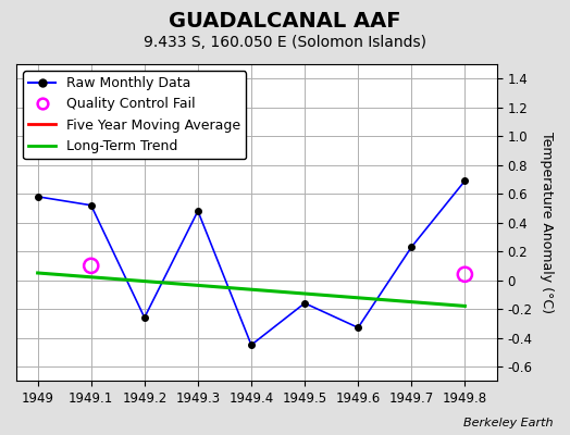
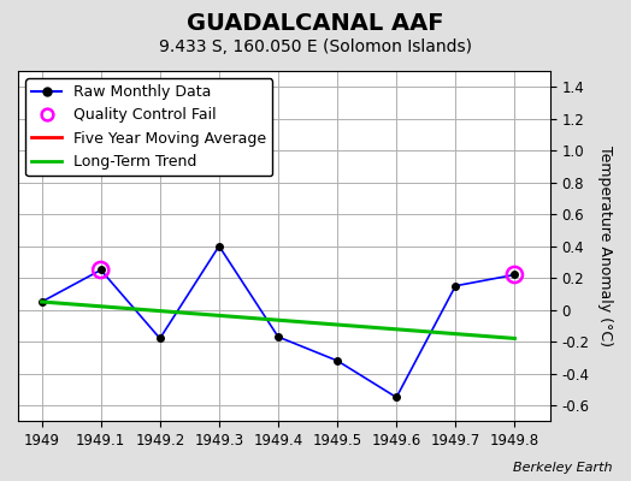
Raw Monthly Data/1949: 0.58 -> 0.05
Raw Monthly Data/1949.1: 0.52 -> 0.25
Quality Control Fail/1949.1: 0.10 -> 0.25
Raw Monthly Data/1949.2: -0.26 -> -0.18
Raw Monthly Data/1949.3: 0.48 -> 0.40
Raw Monthly Data/1949.4: -0.45 -> -0.17
Raw Monthly Data/1949.5: -0.16 -> -0.32
Raw Monthly Data/1949.6: -0.33 -> -0.55
Raw Monthly Data/1949.7: 0.23 -> 0.15
Raw Monthly Data/1949.8: 0.69 -> 0.22
Quality Control Fail/1949.8: 0.04 -> 0.22
